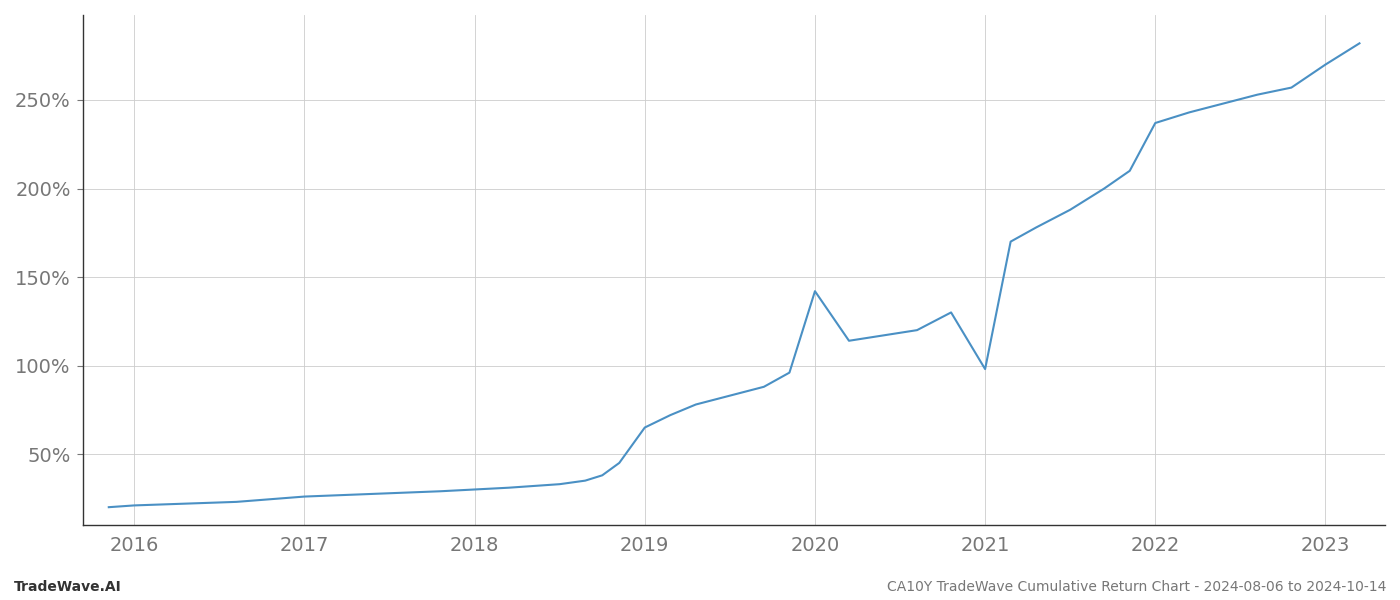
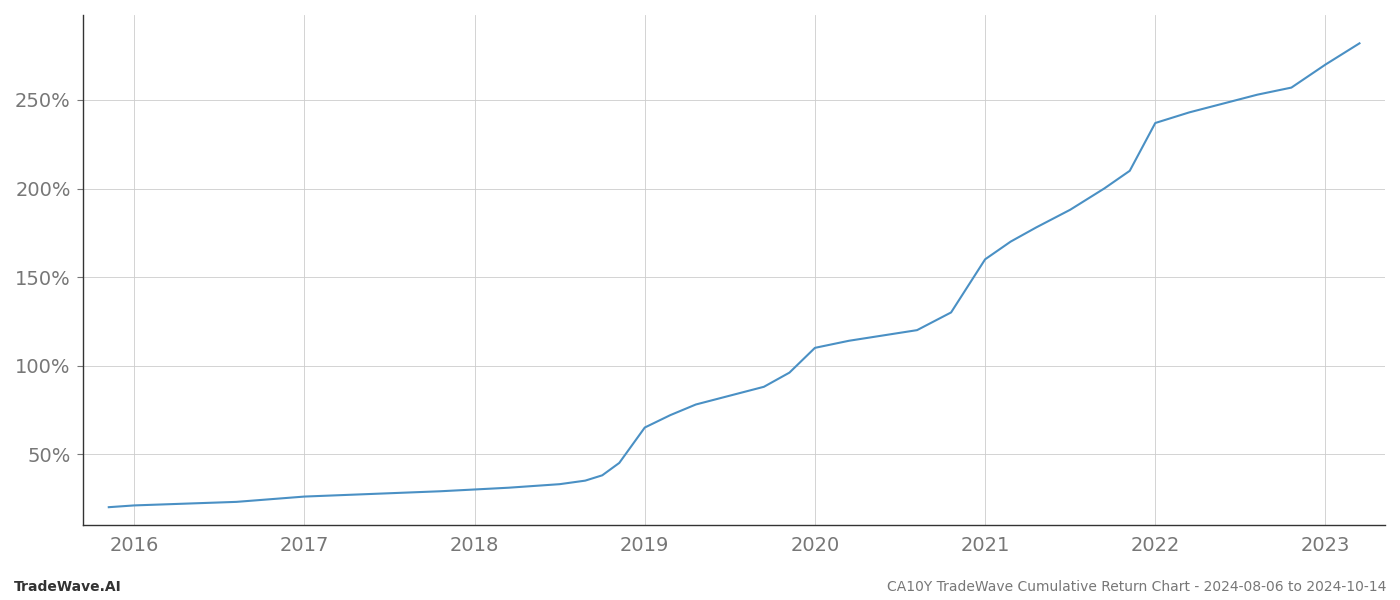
2020: 142% -> 110%
2021: 98% -> 160%
